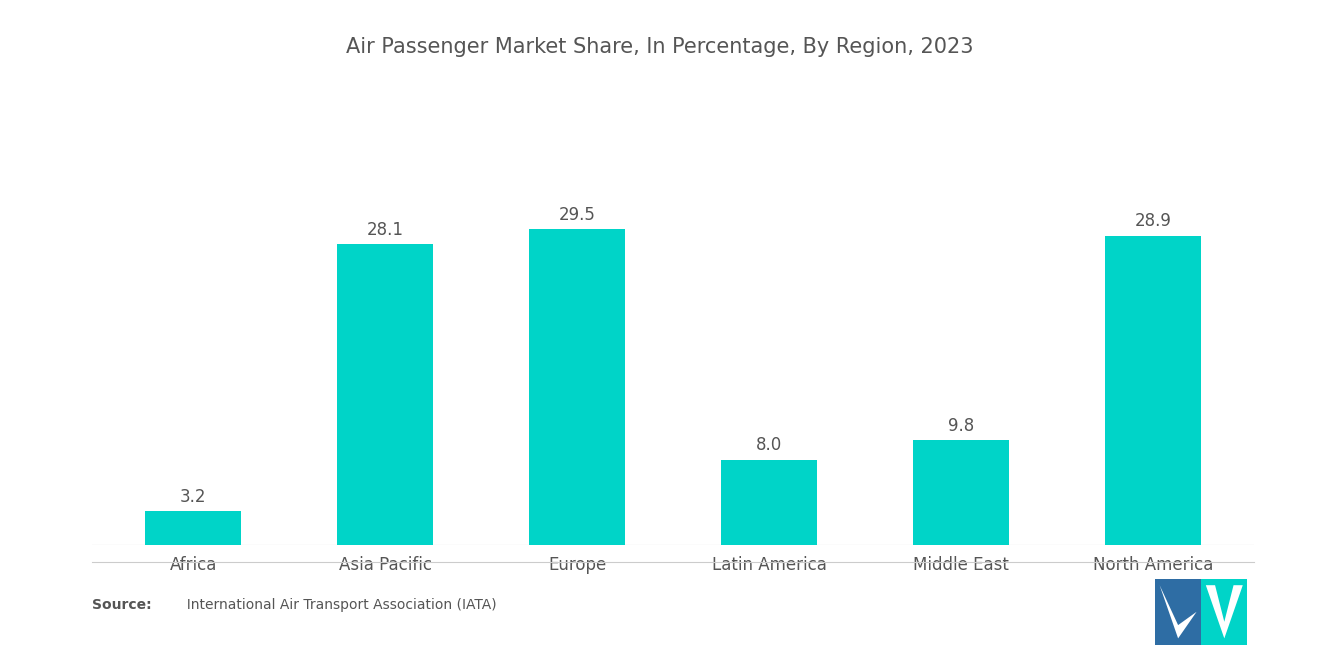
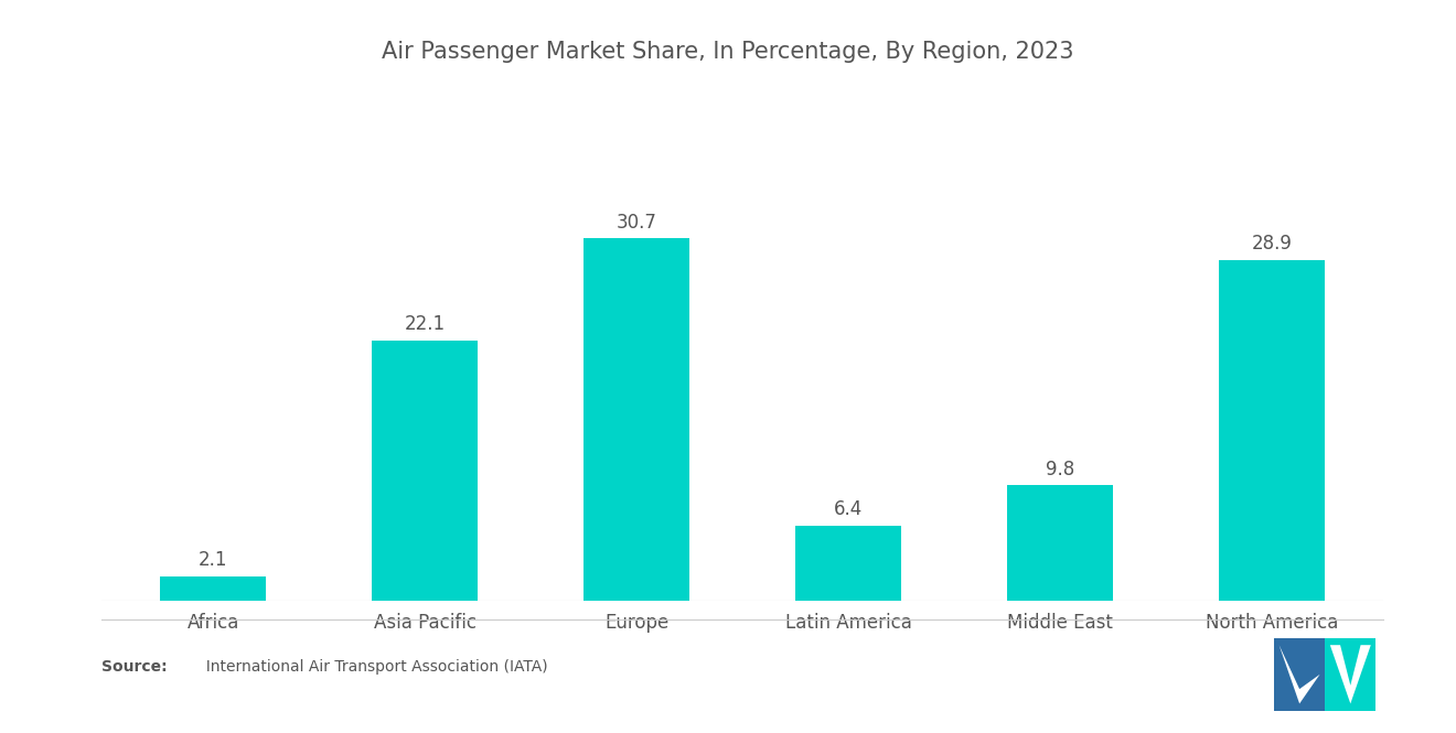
Africa: 3.2 -> 2.1
Asia Pacific: 28.1 -> 22.1
Europe: 29.5 -> 30.7
Latin America: 8.0 -> 6.4
